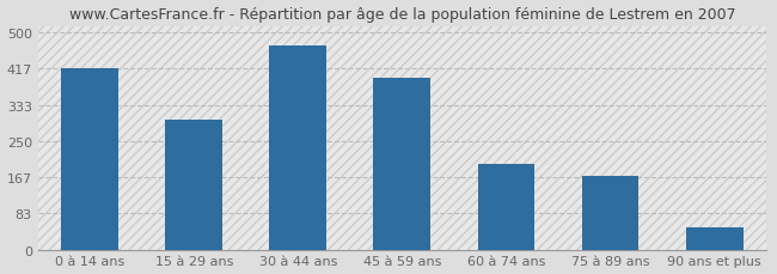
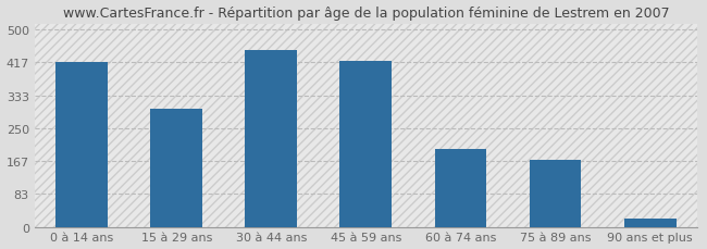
30 à 44 ans: 470 -> 447
45 à 59 ans: 395 -> 420
90 ans et plus: 50 -> 22
